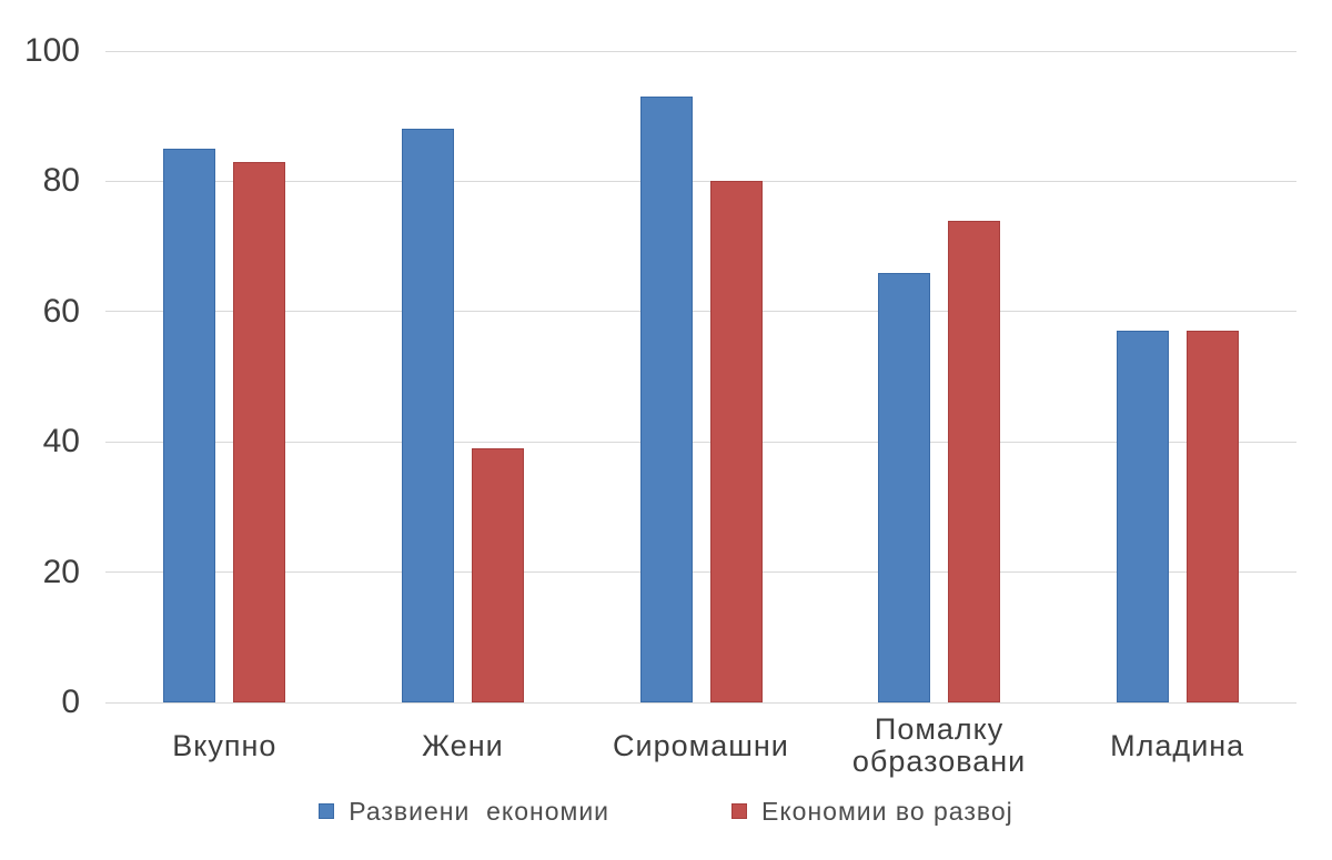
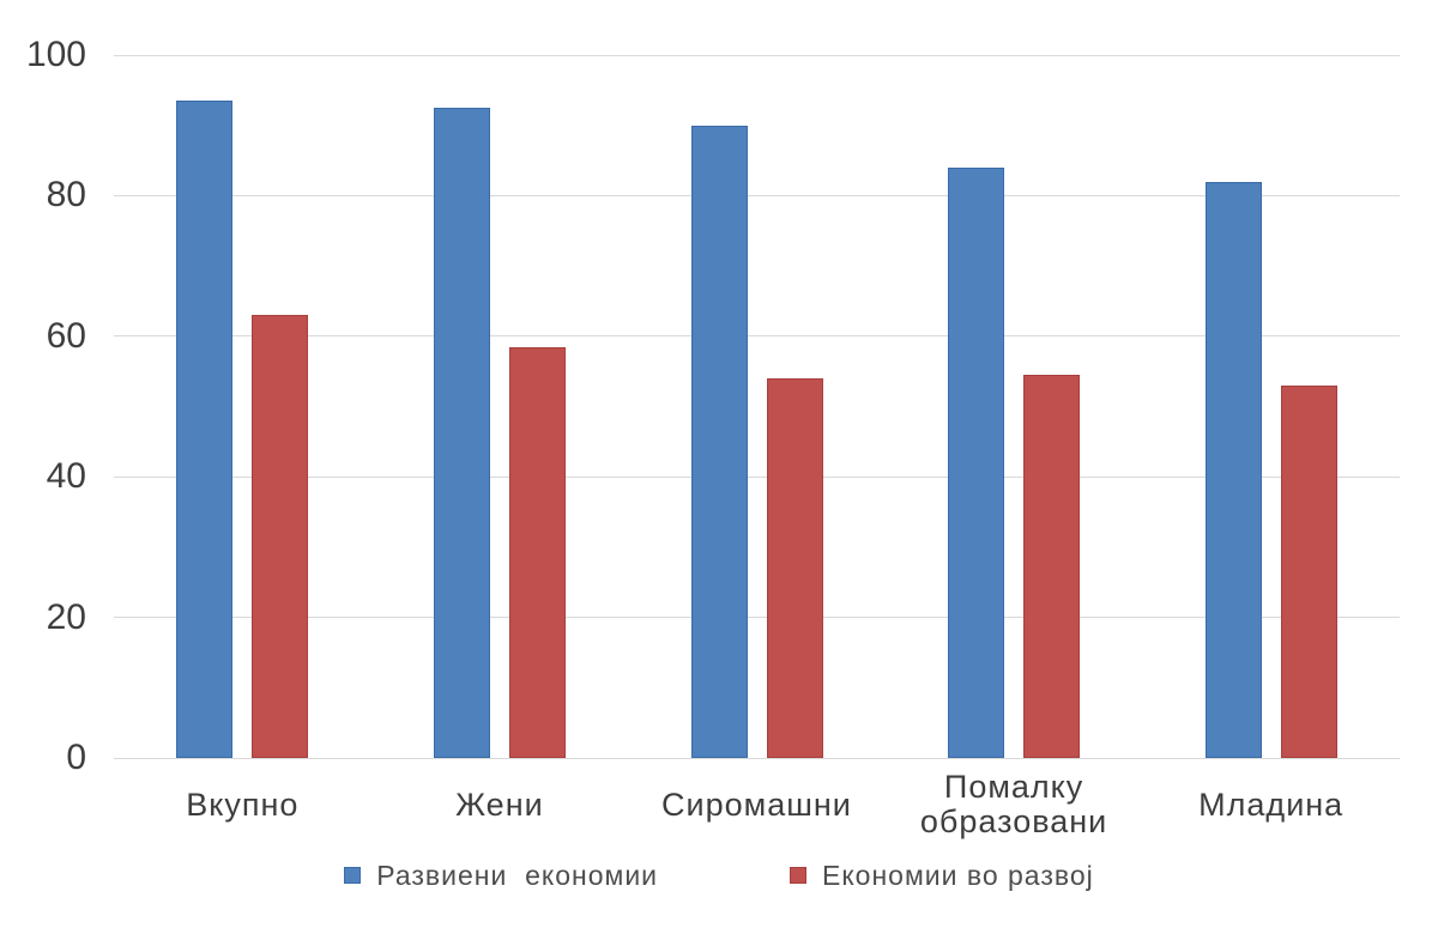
Развиени економии/Вкупно: 85 -> 94
Економии во развој/Вкупно: 83 -> 63
Развиени економии/Жени: 88 -> 92
Економии во развој/Жени: 39 -> 58
Развиени економии/Сиромашни: 93 -> 90
Економии во развој/Сиромашни: 80 -> 54
Развиени економии/Помалку образовани: 66 -> 84
Економии во развој/Помалку образовани: 74 -> 54
Развиени економии/Младина: 57 -> 82
Економии во развој/Младина: 57 -> 53
